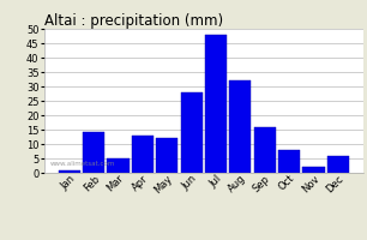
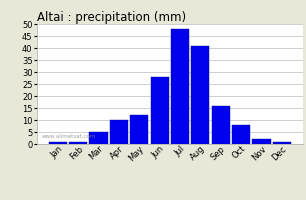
Feb: 14 -> 1
Apr: 13 -> 10
Aug: 32 -> 41
Dec: 6 -> 1
